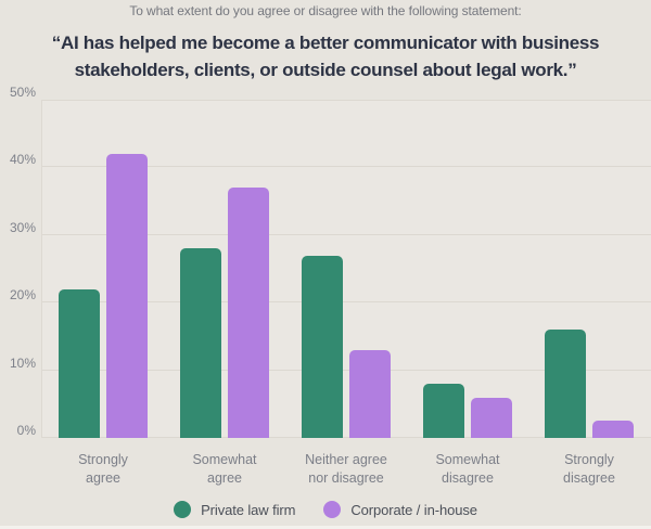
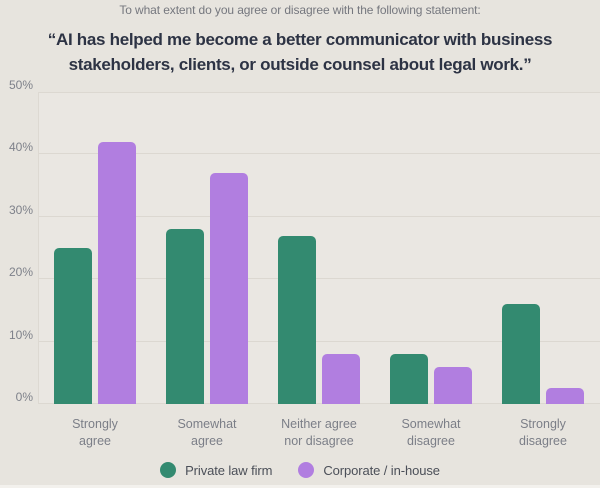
Private law firm/Strongly agree: 22% -> 25%
Corporate / in-house/Neither agree nor disagree: 13% -> 8%
